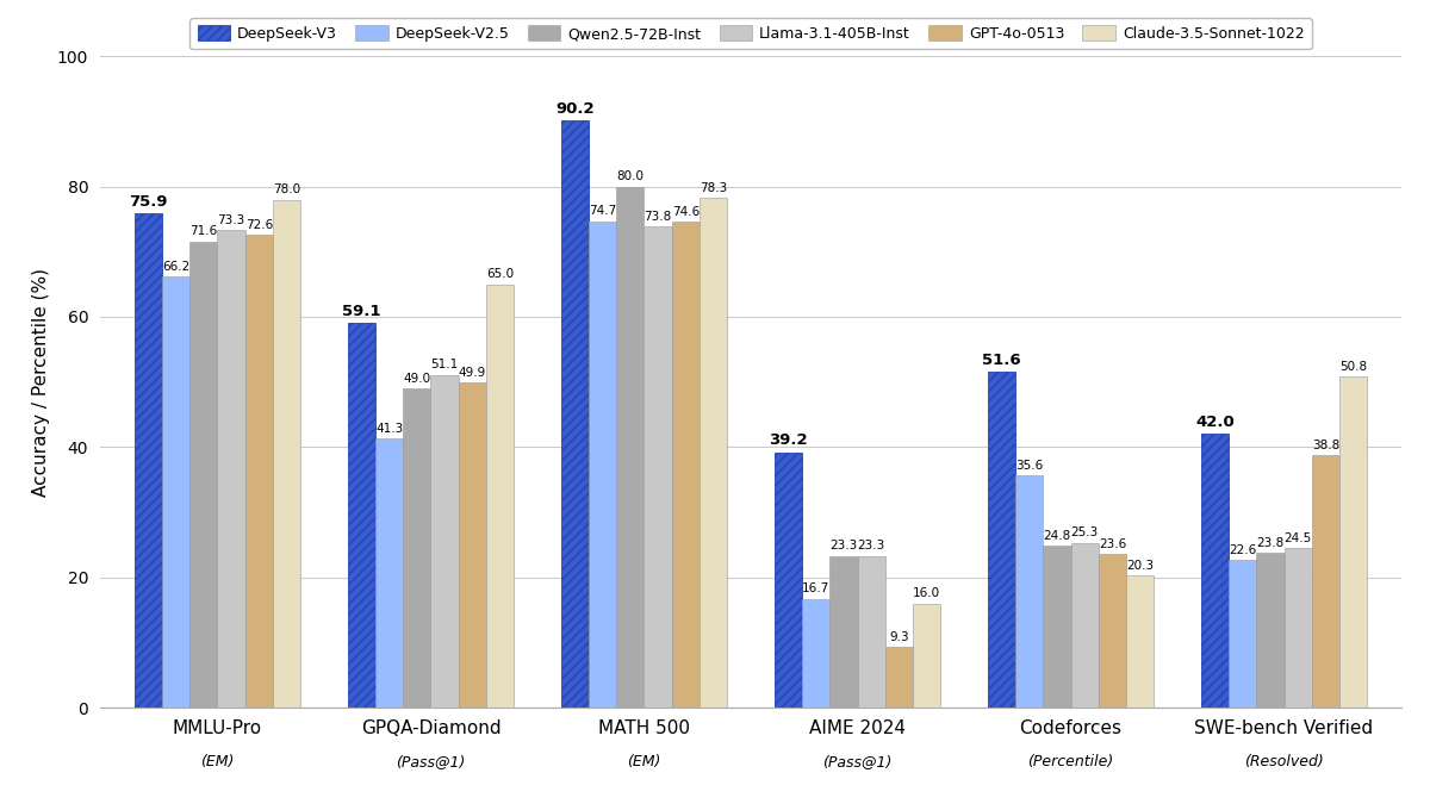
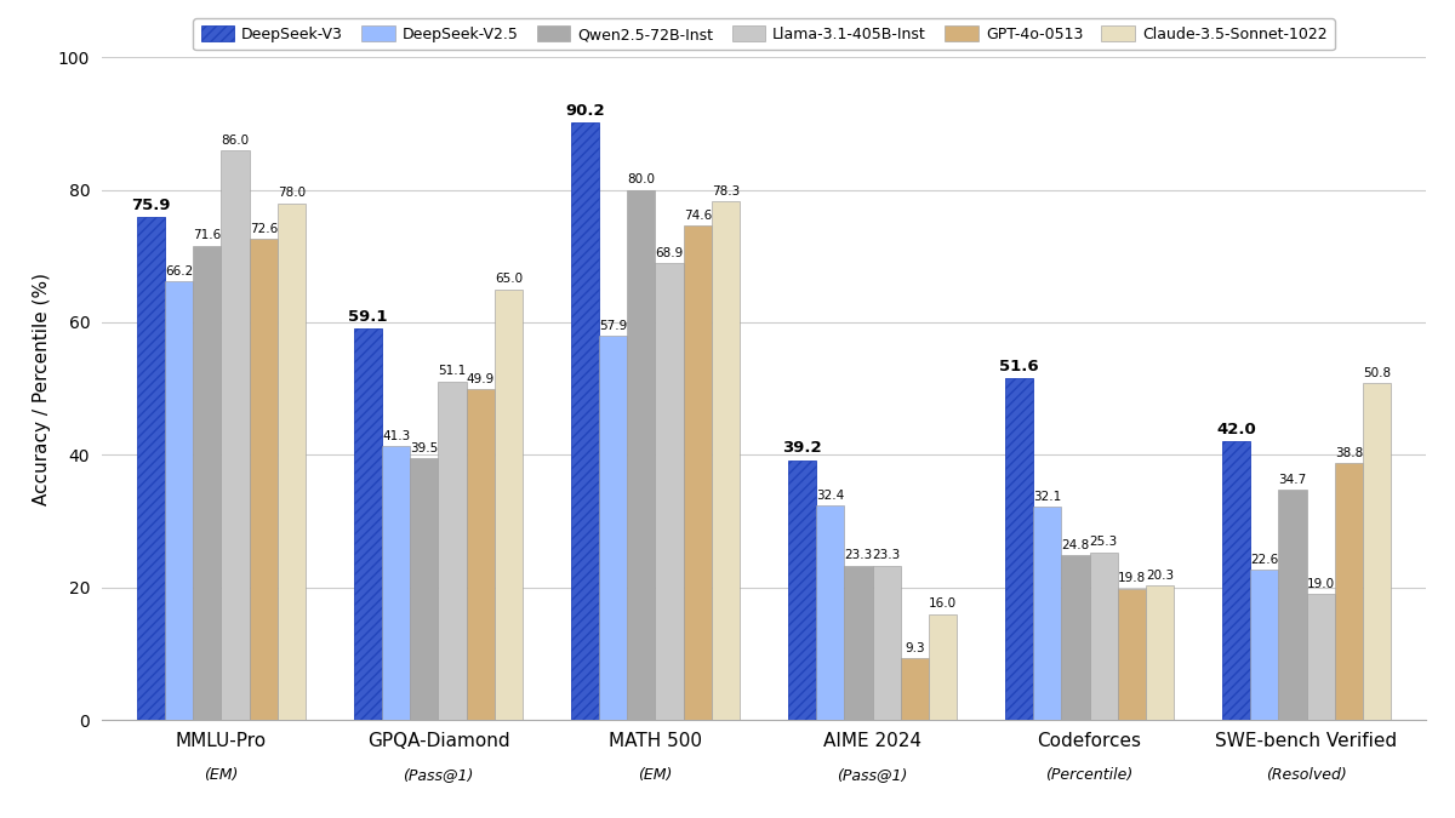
Llama-3.1-405B-Inst/MMLU-Pro: 73.3 -> 86.0
Qwen2.5-72B-Inst/GPQA-Diamond: 49.0 -> 39.5
DeepSeek-V2.5/MATH 500: 74.7 -> 57.9
Llama-3.1-405B-Inst/MATH 500: 73.8 -> 68.9
DeepSeek-V2.5/AIME 2024: 16.7 -> 32.4
DeepSeek-V2.5/Codeforces: 35.6 -> 32.1
GPT-4o-0513/Codeforces: 23.6 -> 19.8
Qwen2.5-72B-Inst/SWE-bench Verified: 23.8 -> 34.7
Llama-3.1-405B-Inst/SWE-bench Verified: 24.5 -> 19.0
